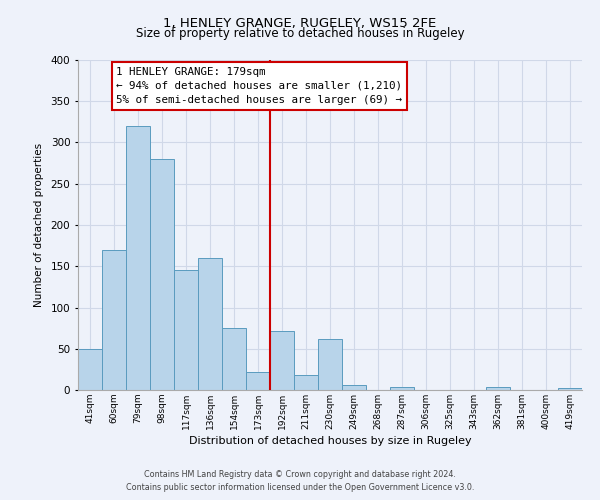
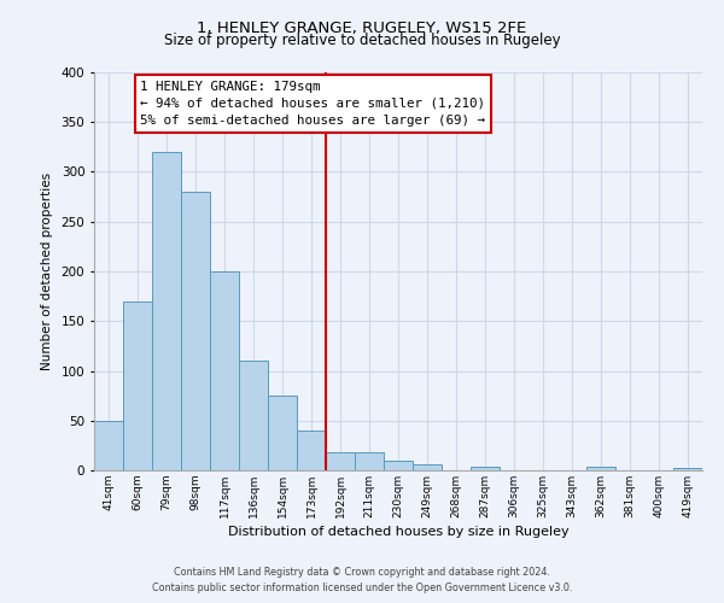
117sqm: 146 -> 200
136sqm: 160 -> 110
173sqm: 22 -> 40
192sqm: 72 -> 18
230sqm: 62 -> 10
